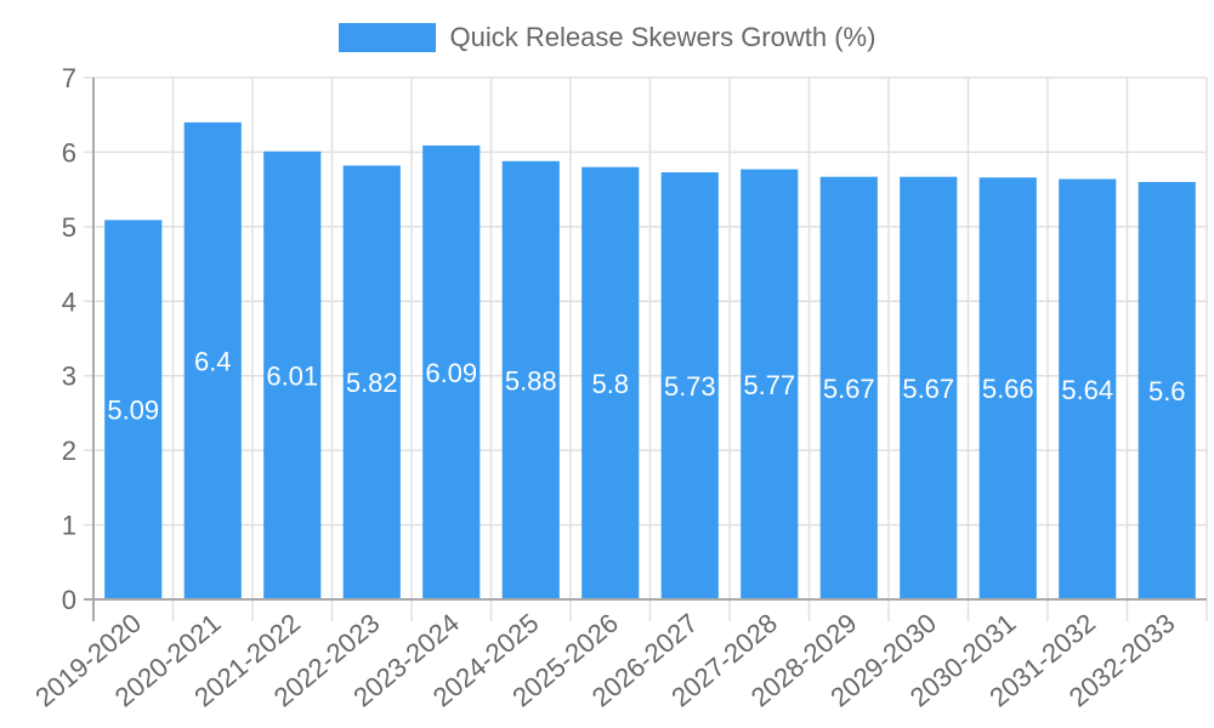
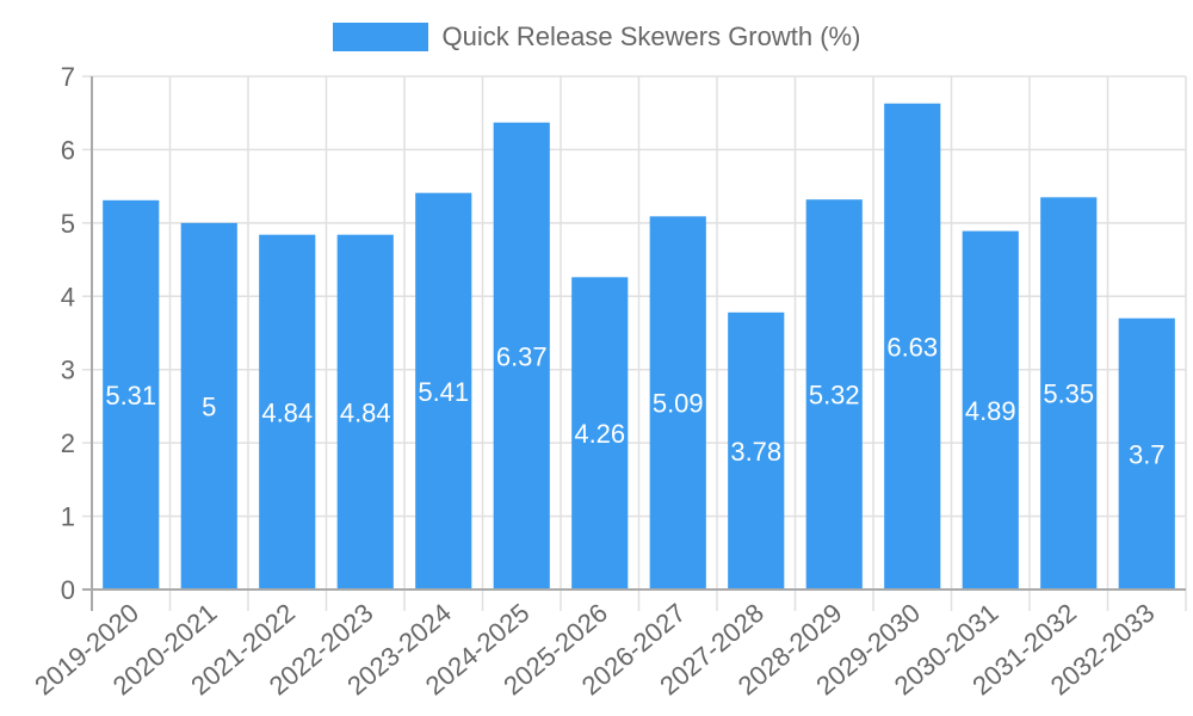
2019-2020: 5.09 -> 5.31
2020-2021: 6.4 -> 5
2021-2022: 6.01 -> 4.84
2022-2023: 5.82 -> 4.84
2023-2024: 6.09 -> 5.41
2024-2025: 5.88 -> 6.37
2025-2026: 5.8 -> 4.26
2026-2027: 5.73 -> 5.09
2027-2028: 5.77 -> 3.78
2028-2029: 5.67 -> 5.32
2029-2030: 5.67 -> 6.63
2030-2031: 5.66 -> 4.89
2031-2032: 5.64 -> 5.35
2032-2033: 5.6 -> 3.7
